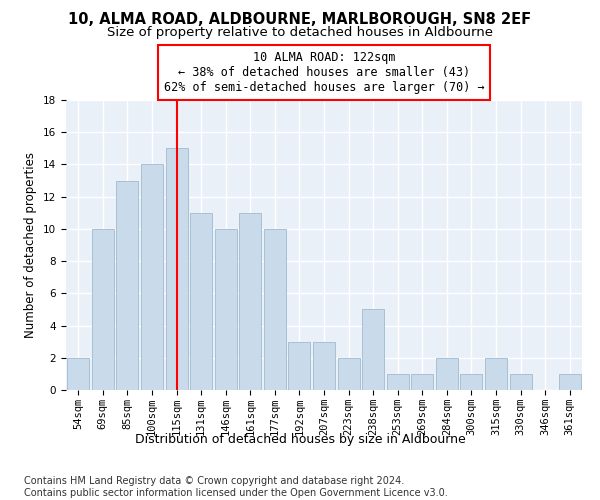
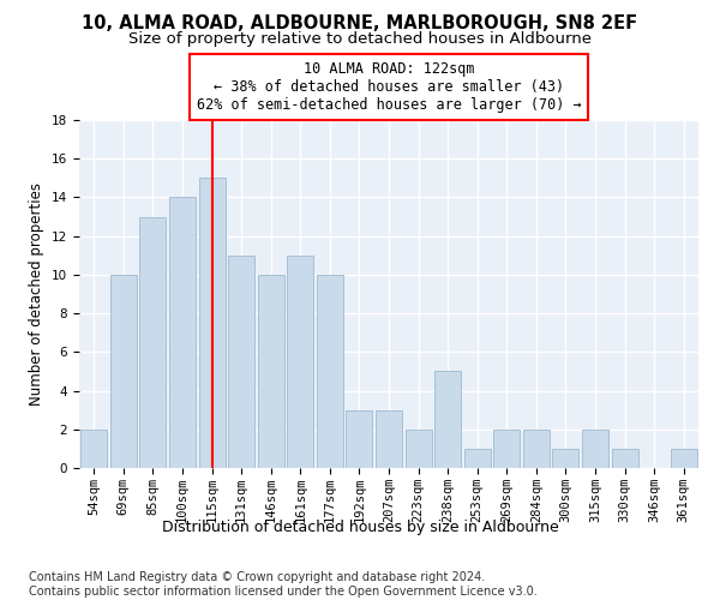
269sqm: 1 -> 2
